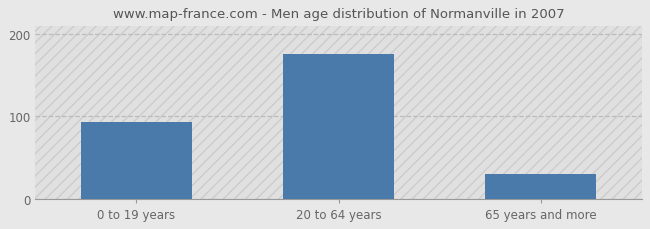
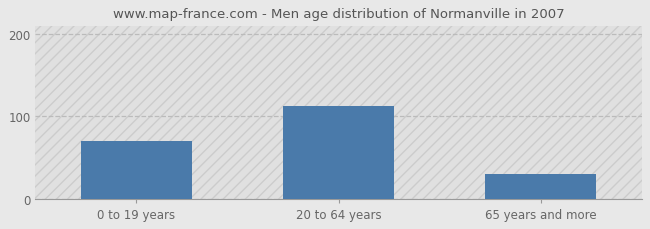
0 to 19 years: 93 -> 70
20 to 64 years: 175 -> 112
